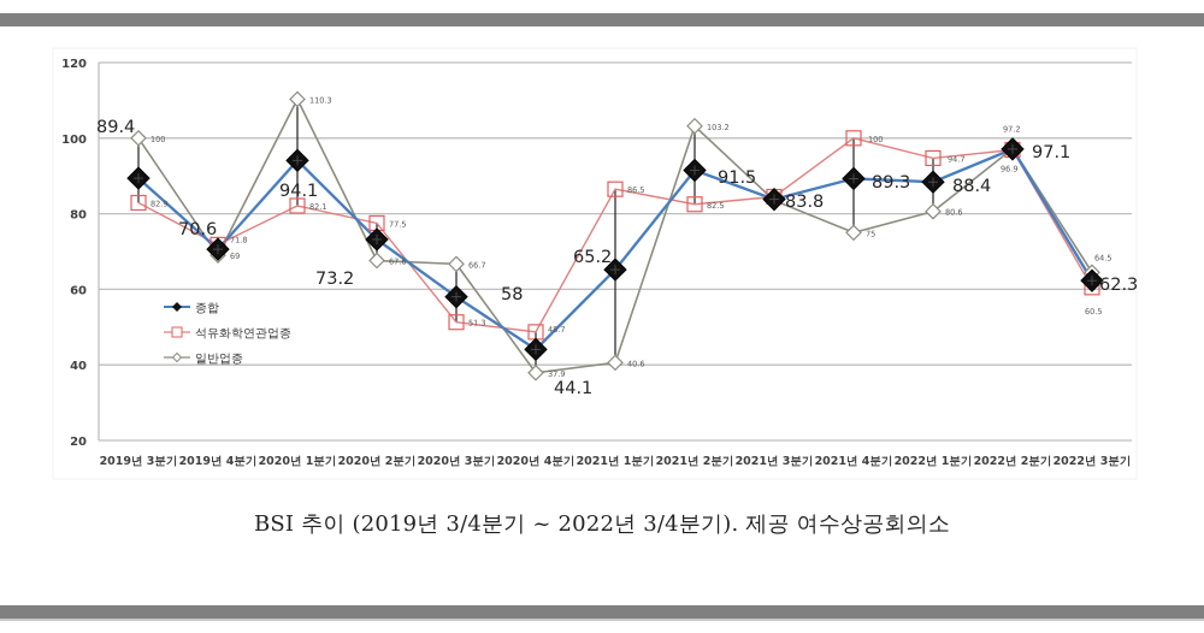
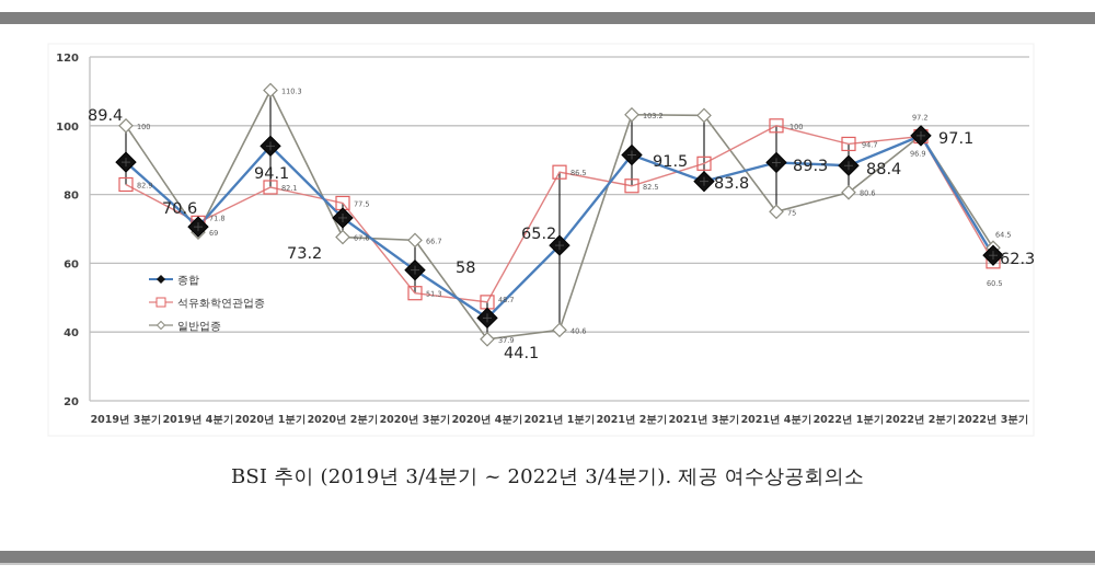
석유화학연관업종/2021년 3분기: 84 -> 89
일반업종/2021년 3분기: 84 -> 103
